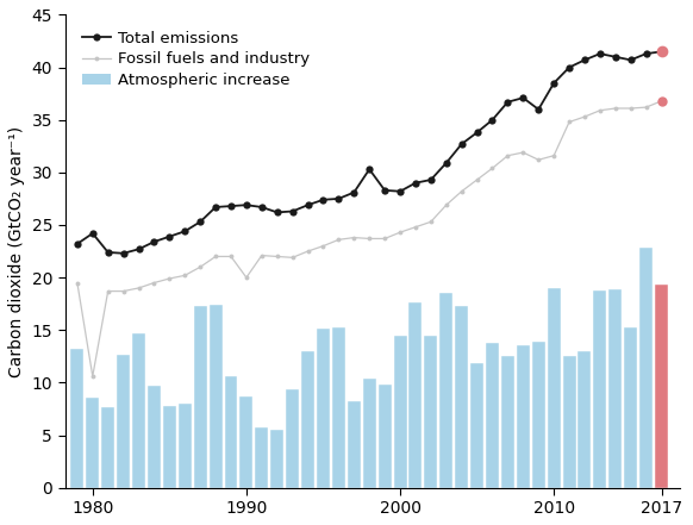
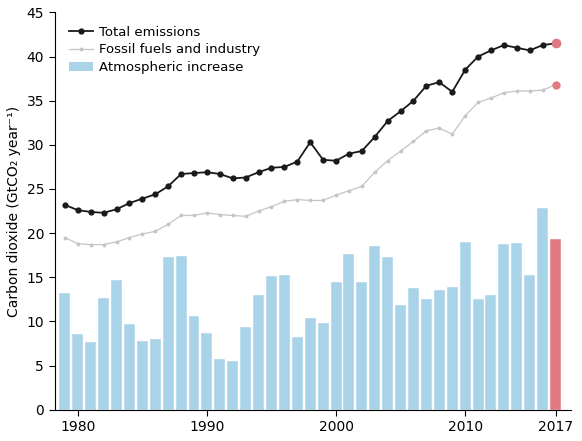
Total emissions/1980: 24.2 -> 22.6
Fossil fuels and industry/1980: 10.6 -> 18.8
Fossil fuels and industry/1990: 20.0 -> 22.3
Fossil fuels and industry/2010: 31.6 -> 33.3
